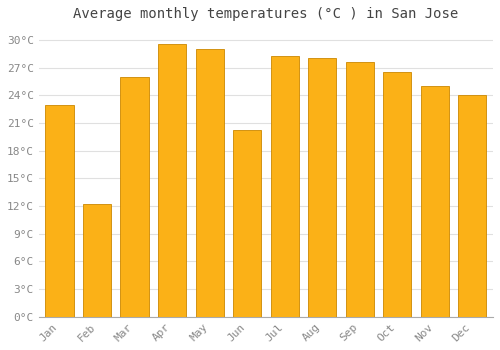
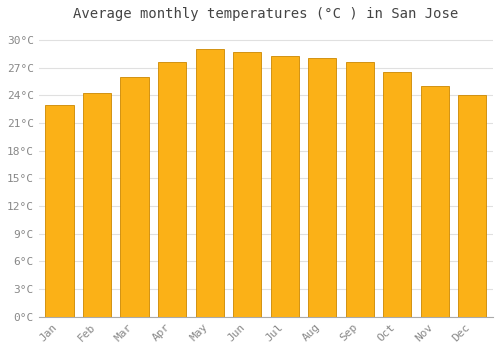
Feb: 12.2°C -> 24.3°C
Apr: 29.6°C -> 27.6°C
Jun: 20.2°C -> 28.7°C
